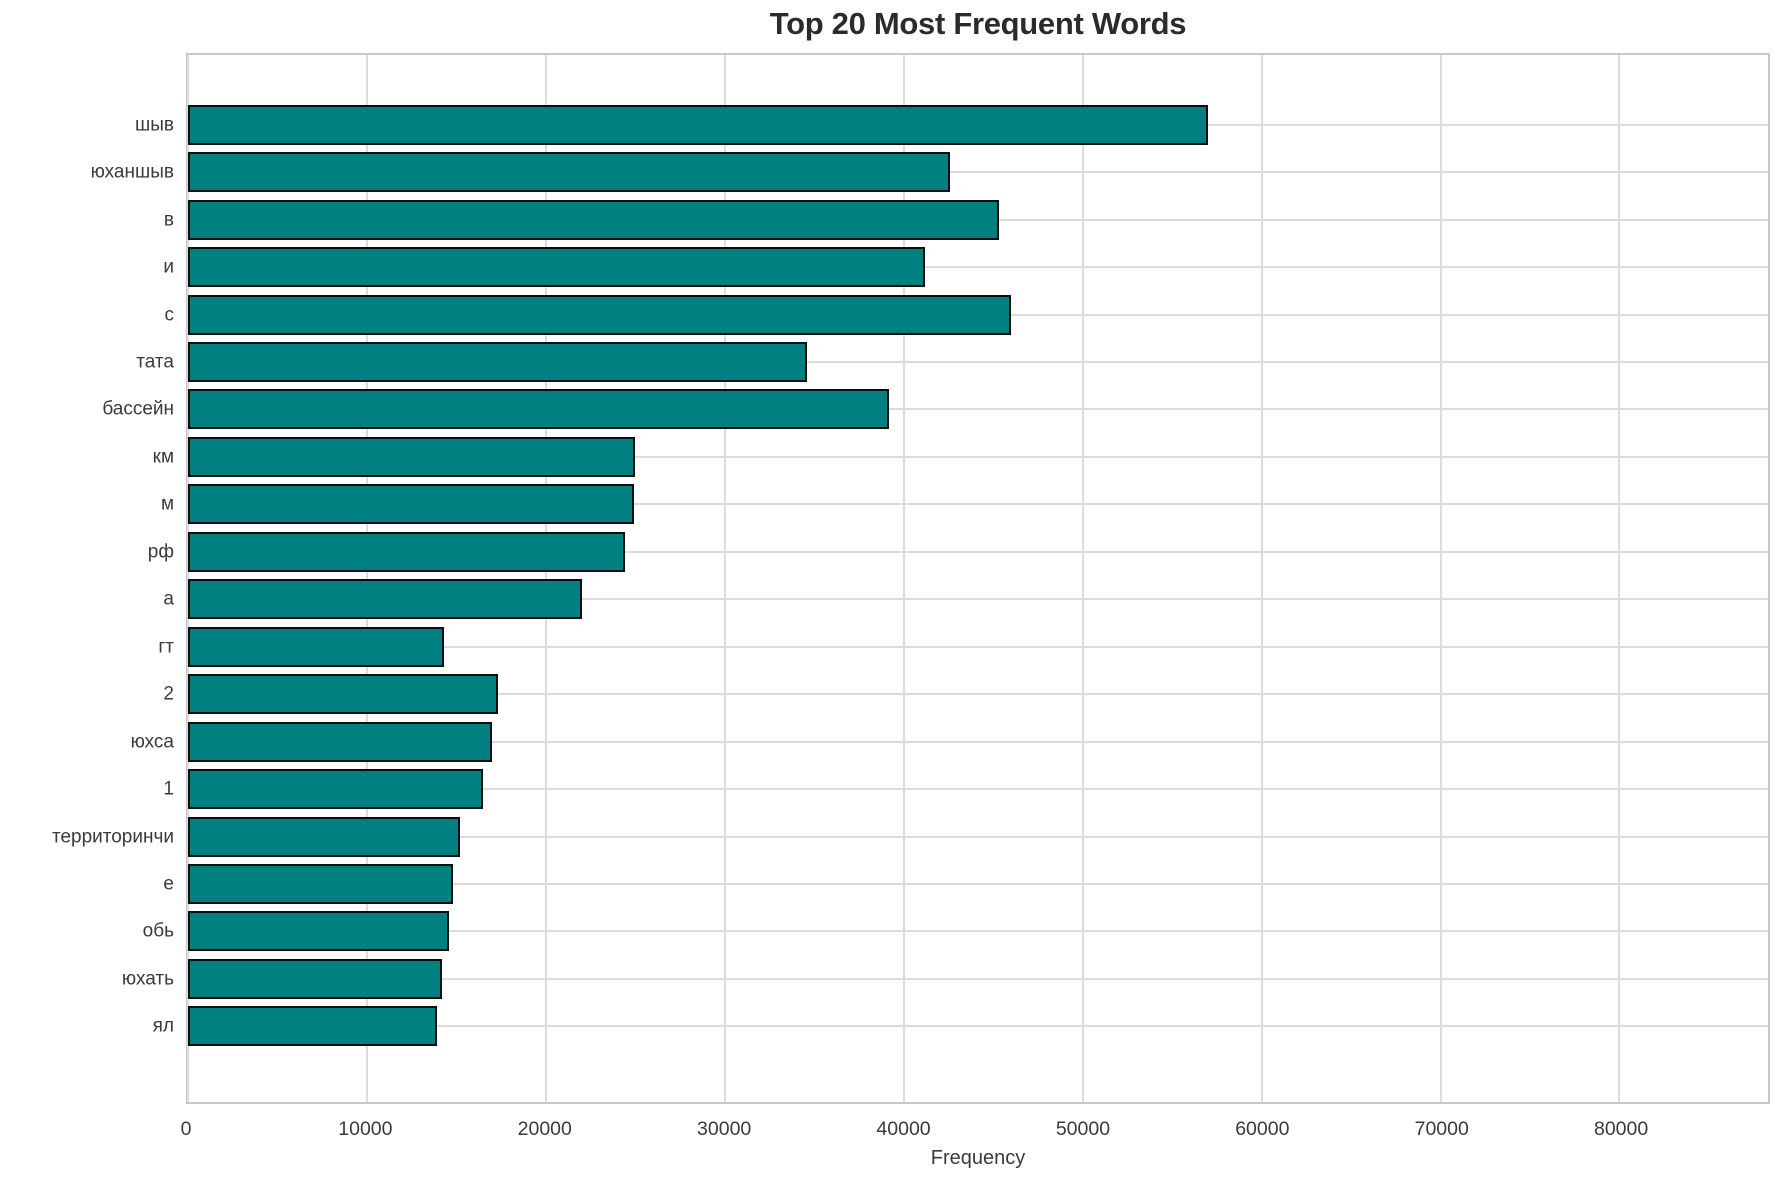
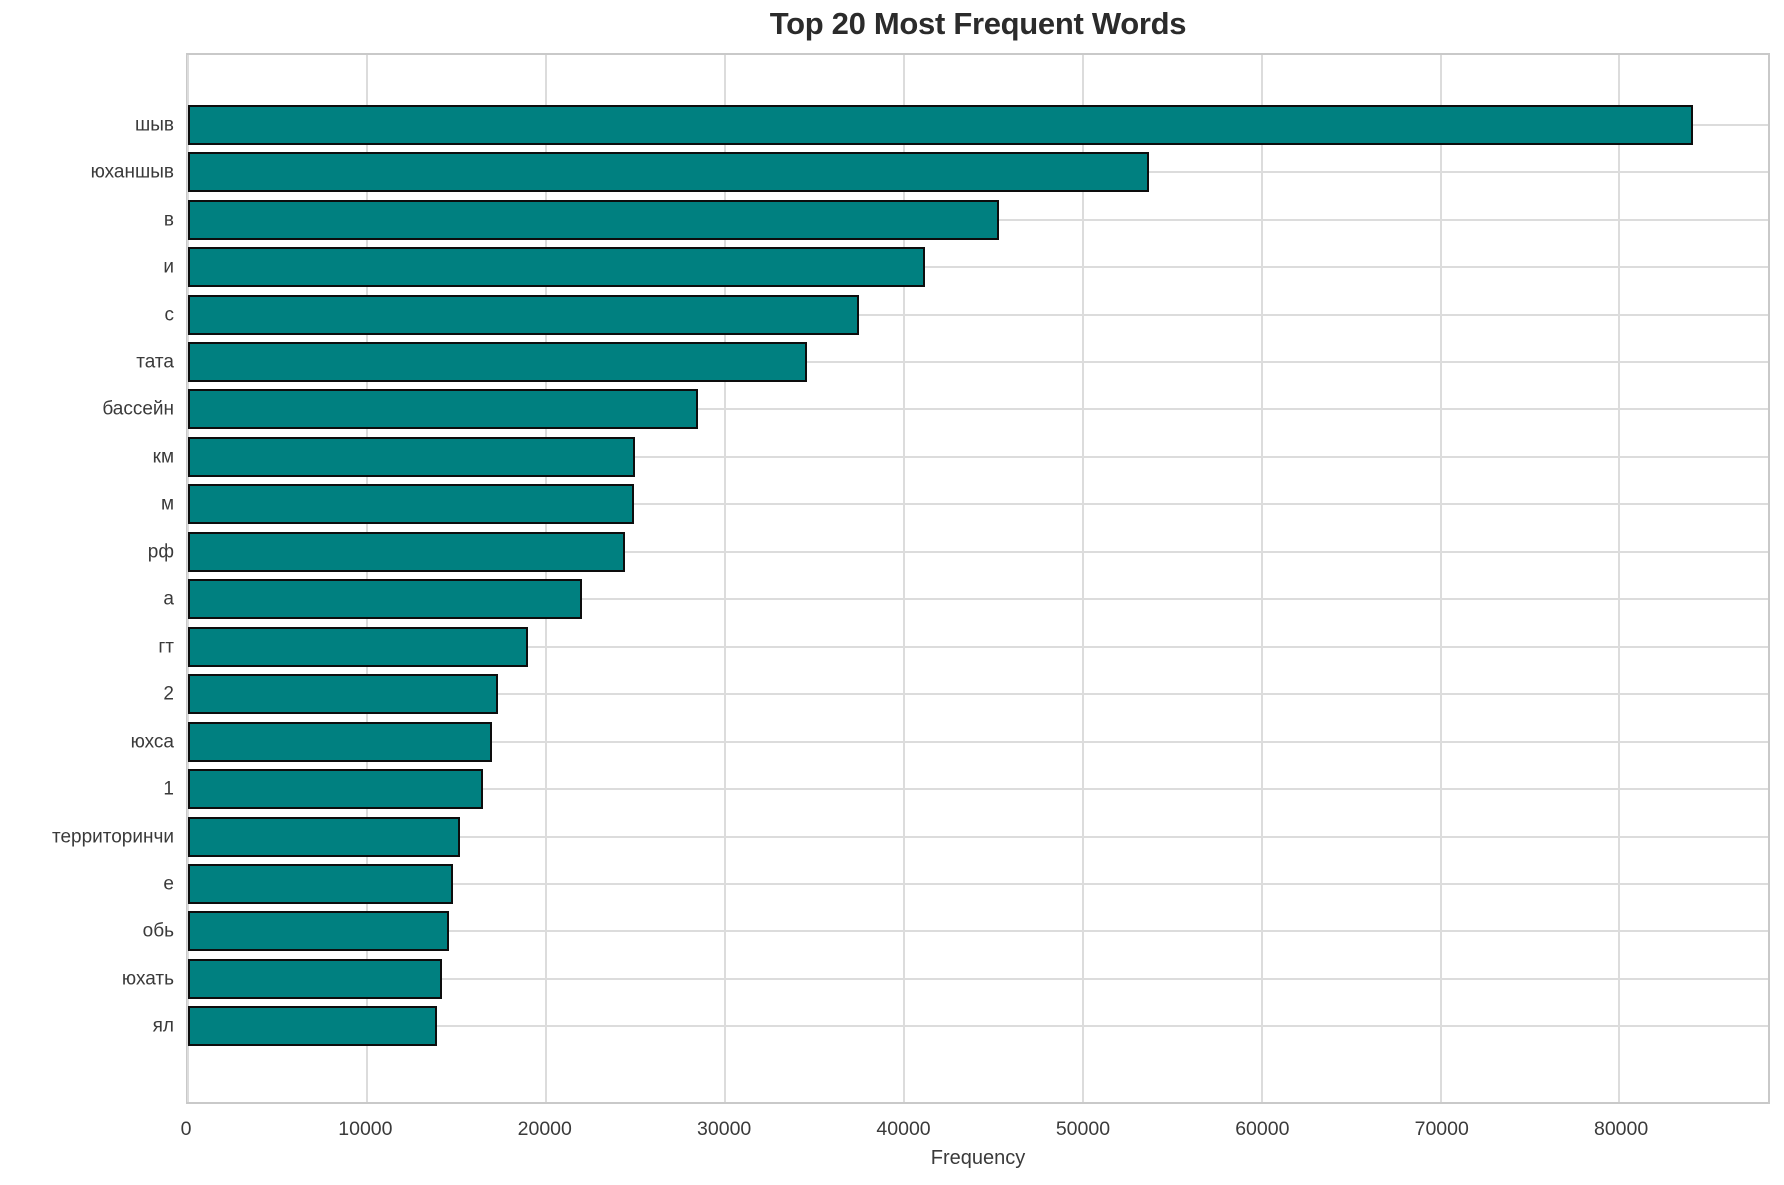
шыв: 57000 -> 84100
юханшыв: 42600 -> 53700
с: 46000 -> 37500
бассейн: 39200 -> 28500
гт: 14300 -> 19000
